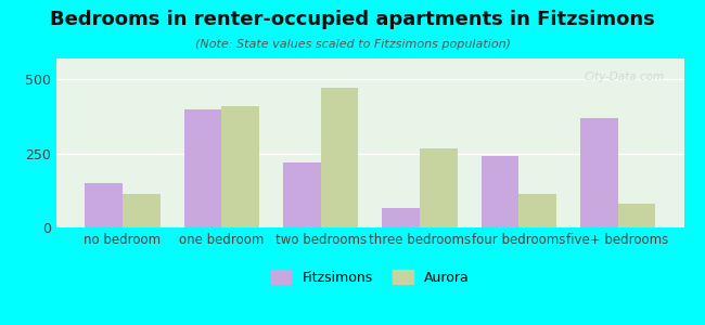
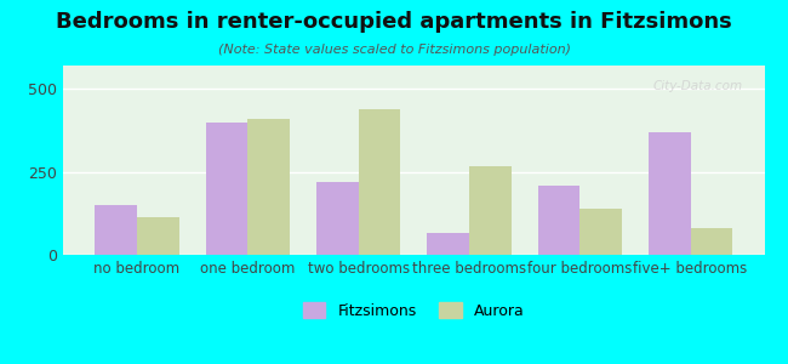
Aurora/two bedrooms: 470 -> 440
Fitzsimons/four bedrooms: 240 -> 210
Aurora/four bedrooms: 115 -> 140
